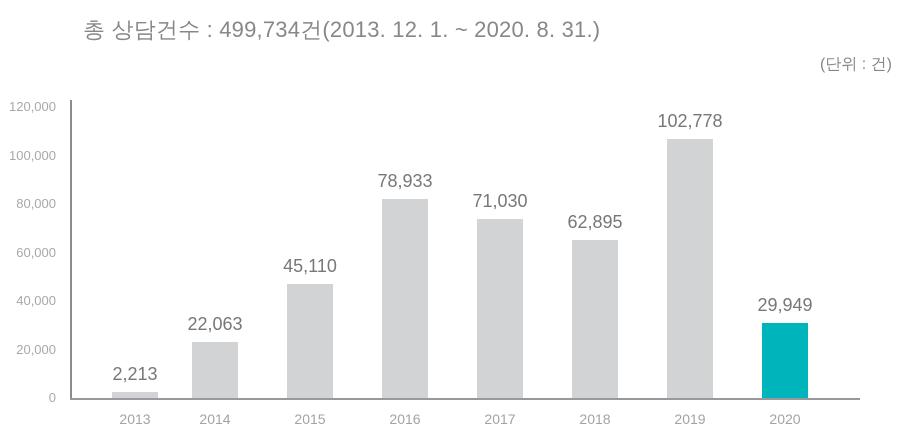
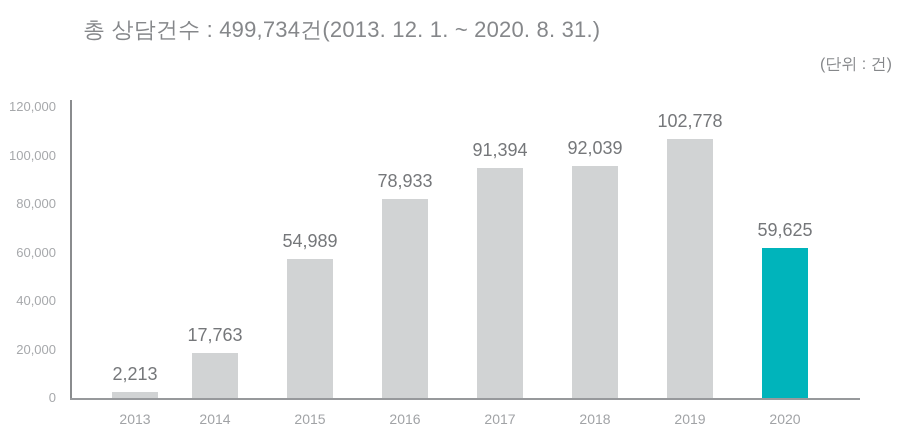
2014: 22,063 -> 17,763
2015: 45,110 -> 54,989
2017: 71,030 -> 91,394
2018: 62,895 -> 92,039
2020: 29,949 -> 59,625
